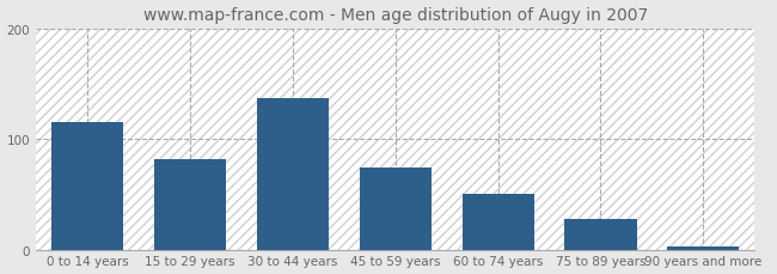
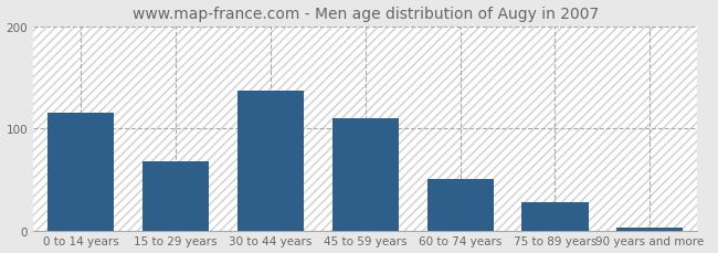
15 to 29 years: 82 -> 68
45 to 59 years: 74 -> 110
